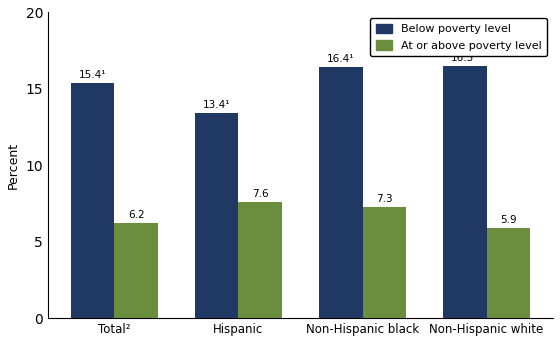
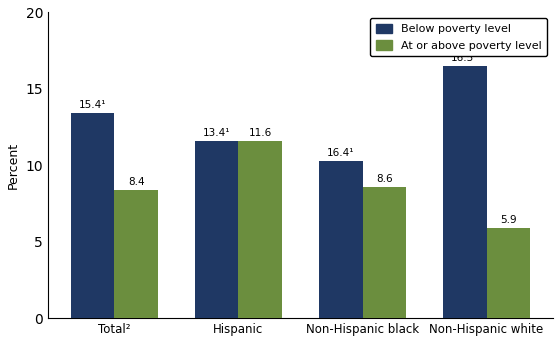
Below poverty level/Total²: 15.4 -> 13.4
At or above poverty level/Total²: 6.2 -> 8.4
Below poverty level/Hispanic: 13.4 -> 11.6
At or above poverty level/Hispanic: 7.6 -> 11.6
Below poverty level/Non-Hispanic black: 16.4 -> 10.3
At or above poverty level/Non-Hispanic black: 7.3 -> 8.6
